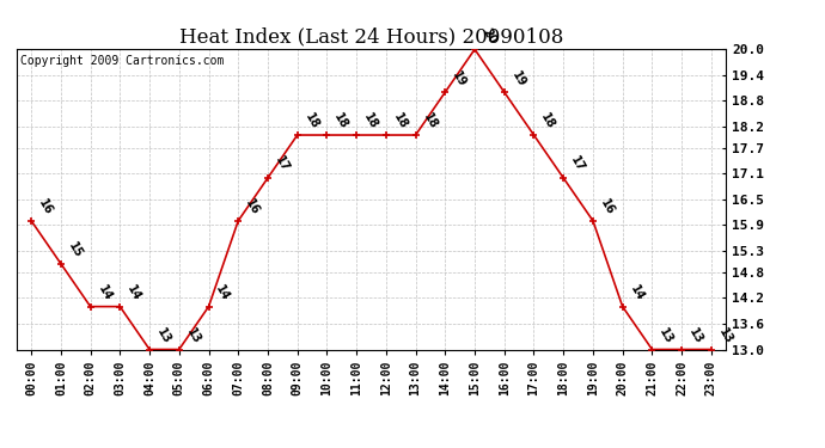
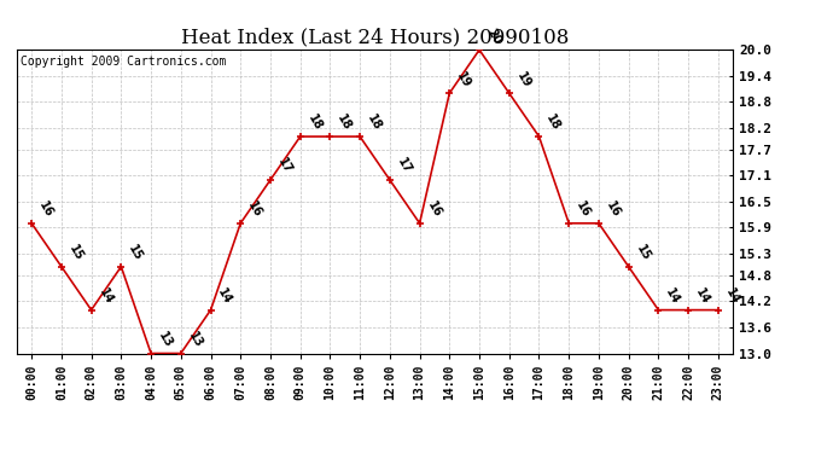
03:00: 14 -> 15
12:00: 18 -> 17
13:00: 18 -> 16
18:00: 17 -> 16
20:00: 14 -> 15
21:00: 13 -> 14
22:00: 13 -> 14
23:00: 13 -> 14
